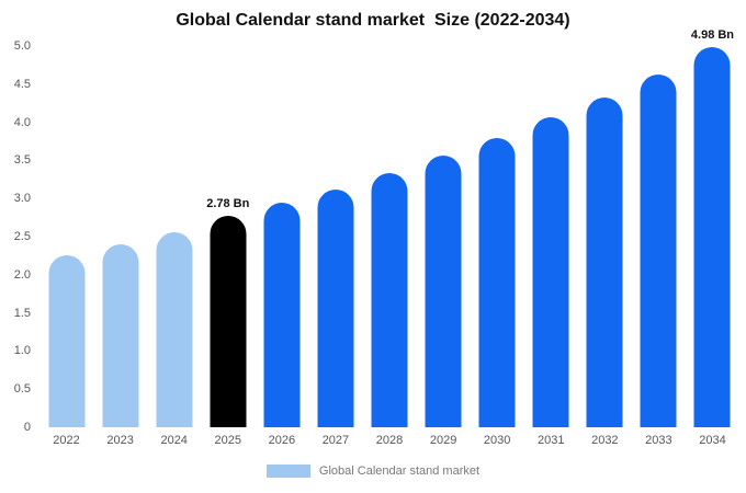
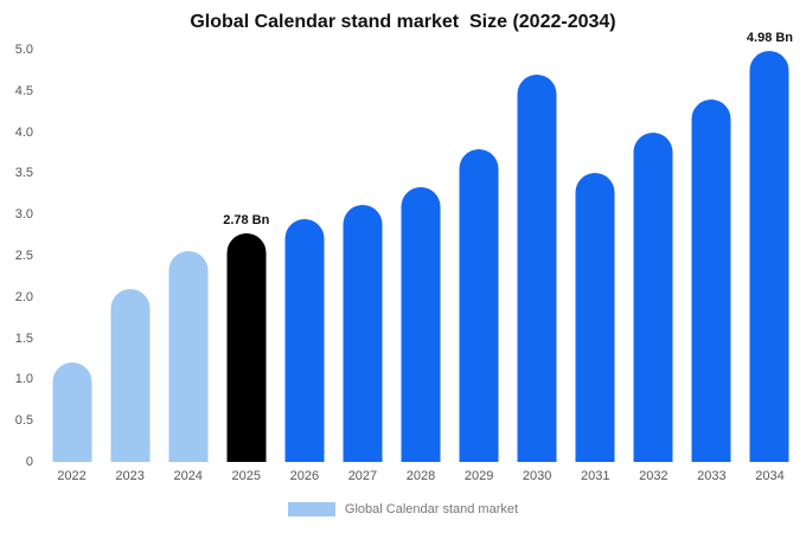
2022: 2.3 -> 1.2
2023: 2.4 -> 2.1
2029: 3.6 -> 3.8
2030: 3.8 -> 4.7
2031: 4.1 -> 3.5
2032: 4.3 -> 4.0
2033: 4.6 -> 4.4
